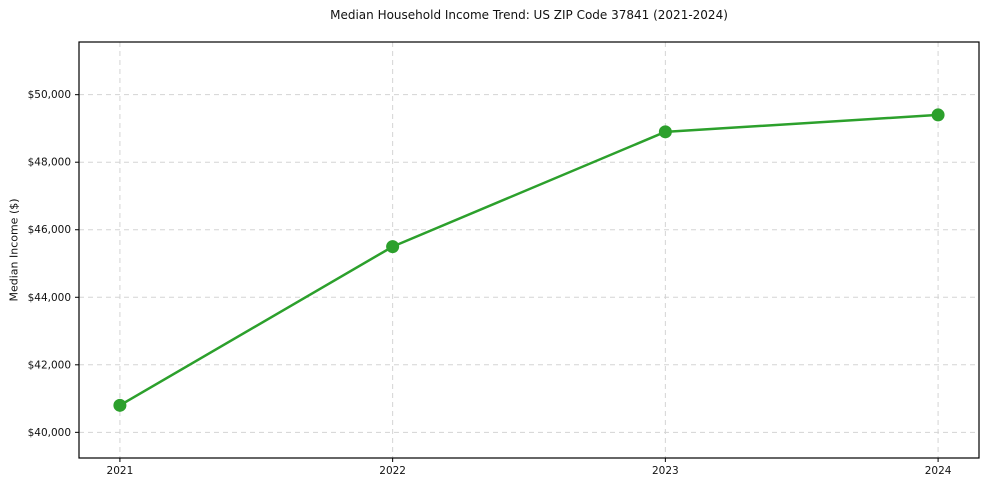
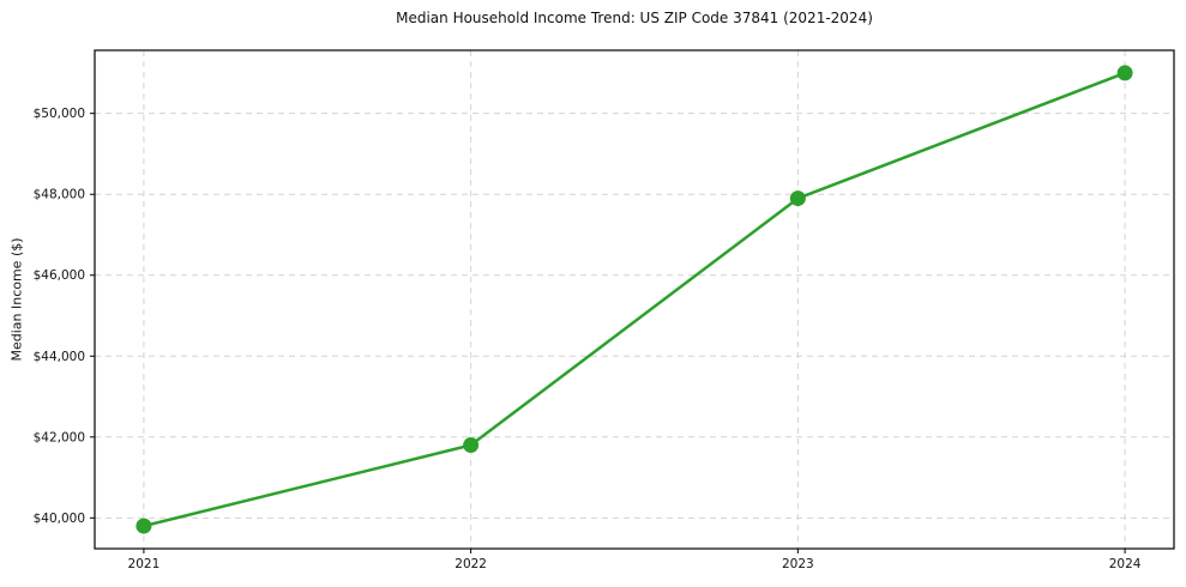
2021: $40800 -> $39800
2022: $45500 -> $41800
2023: $48900 -> $47900
2024: $49400 -> $51000
